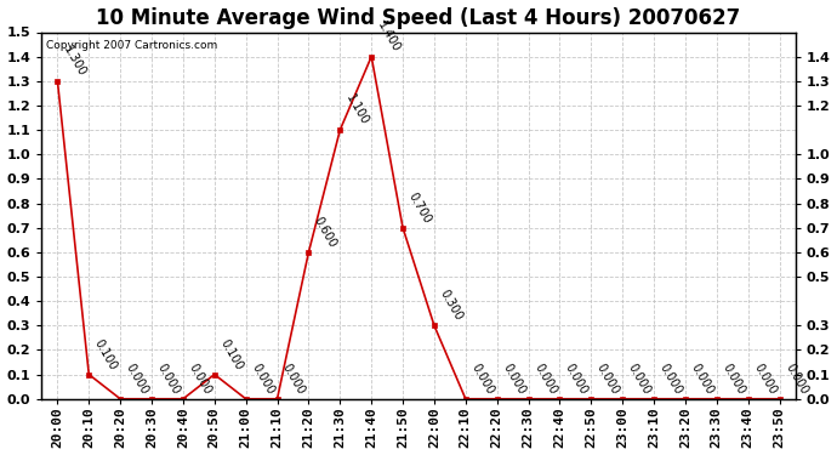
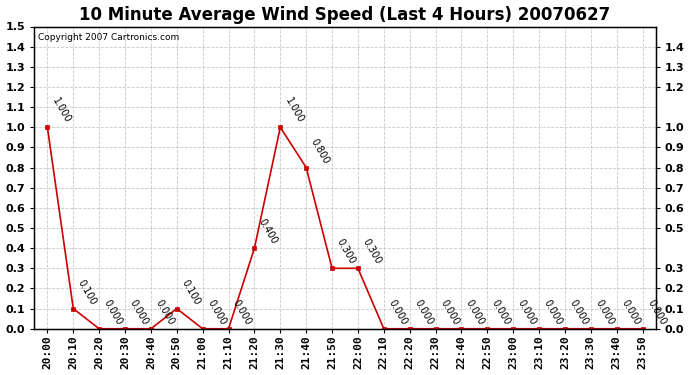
20:00: 1.3 -> 1.0
21:20: 0.600 -> 0.400
21:30: 1.100 -> 1.000
21:40: 1.4 -> 0.8
21:50: 0.700 -> 0.300
